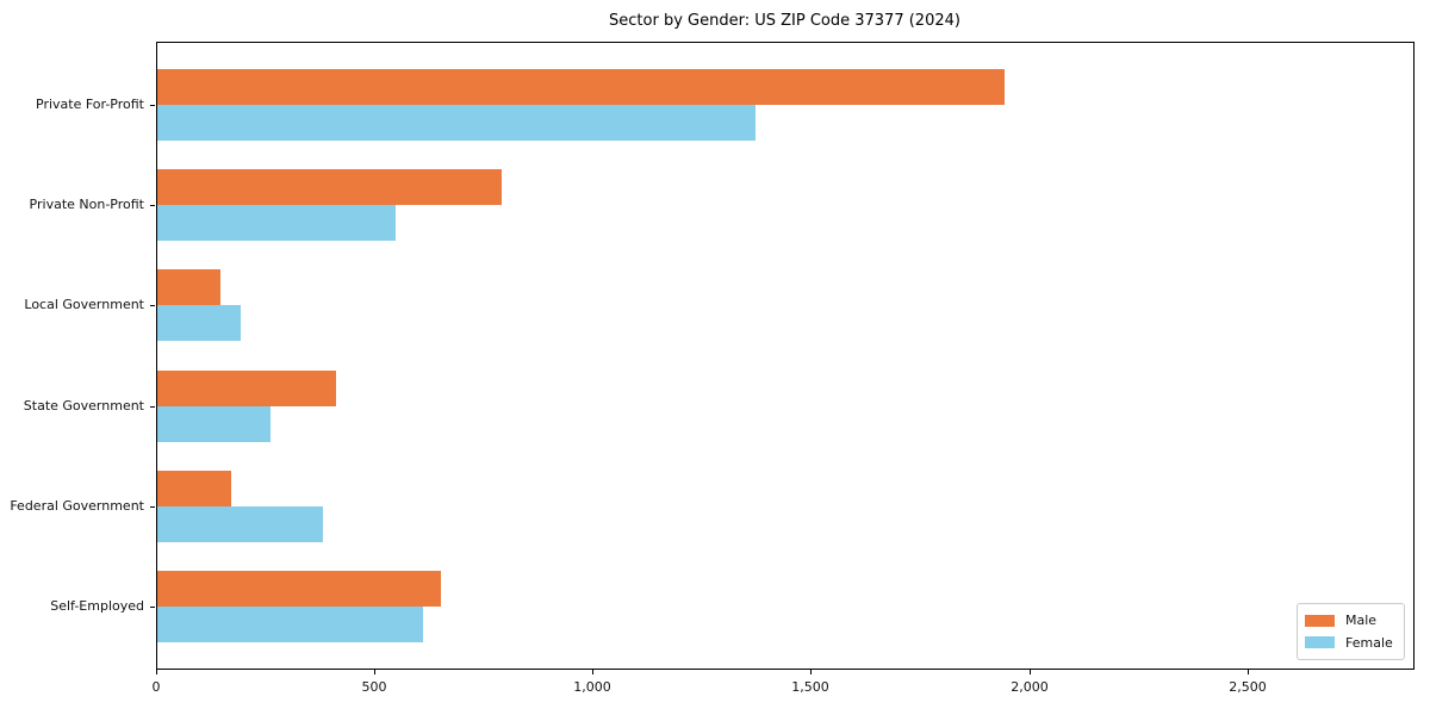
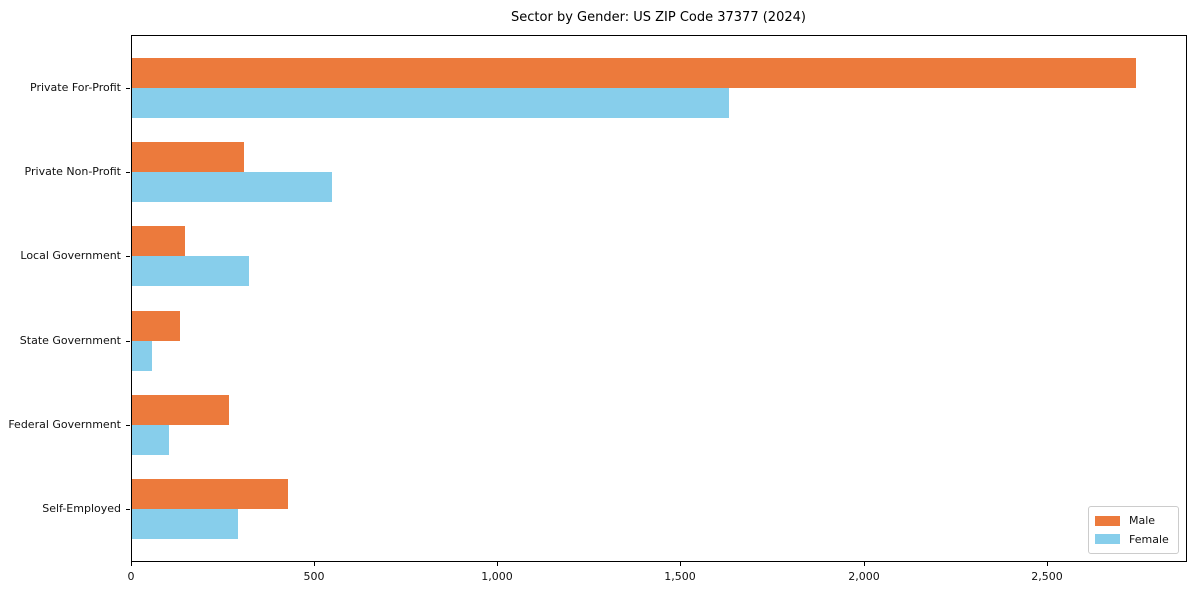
Male/Private For-Profit: 1940 -> 2740
Female/Private For-Profit: 1370 -> 1630
Male/Private Non-Profit: 790 -> 300
Female/Local Government: 190 -> 320
Male/State Government: 410 -> 130
Female/State Government: 260 -> 60
Male/Federal Government: 170 -> 260
Female/Federal Government: 380 -> 100
Male/Self-Employed: 650 -> 420
Female/Self-Employed: 610 -> 290
